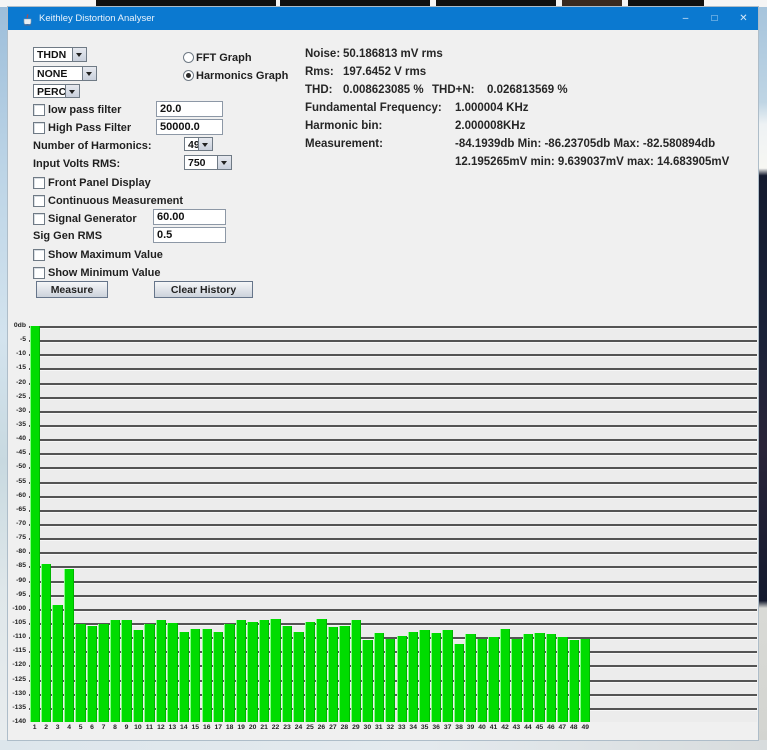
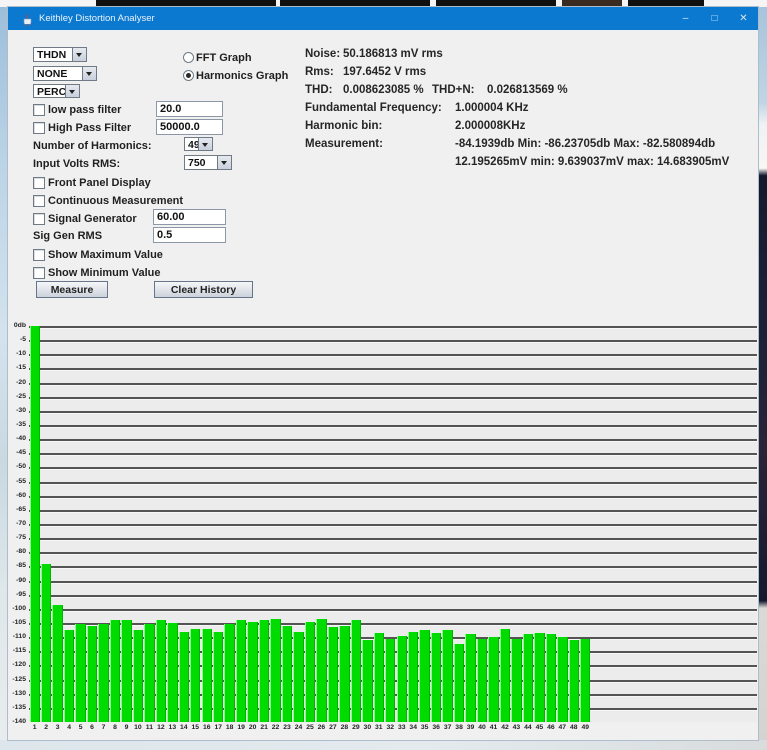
4: -86 -> -108
